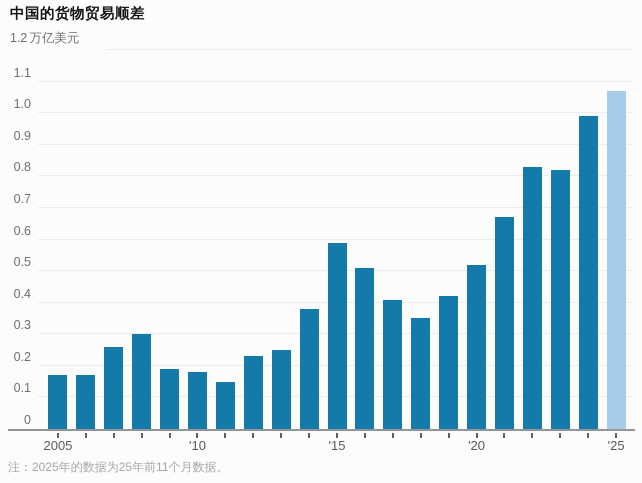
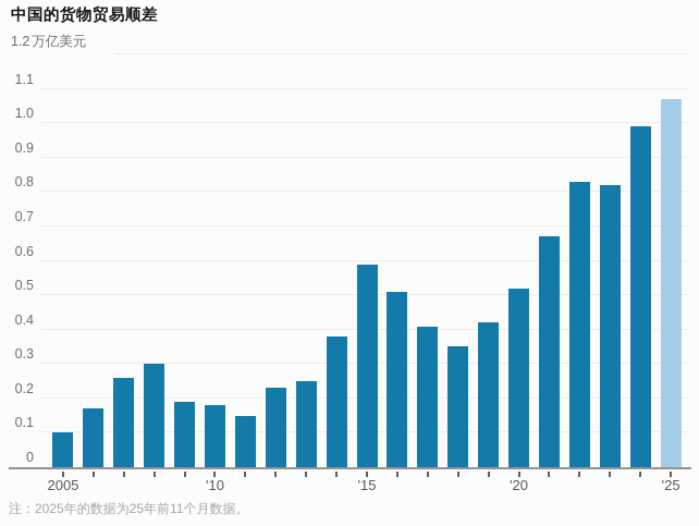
2005: 0.17 -> 0.10
